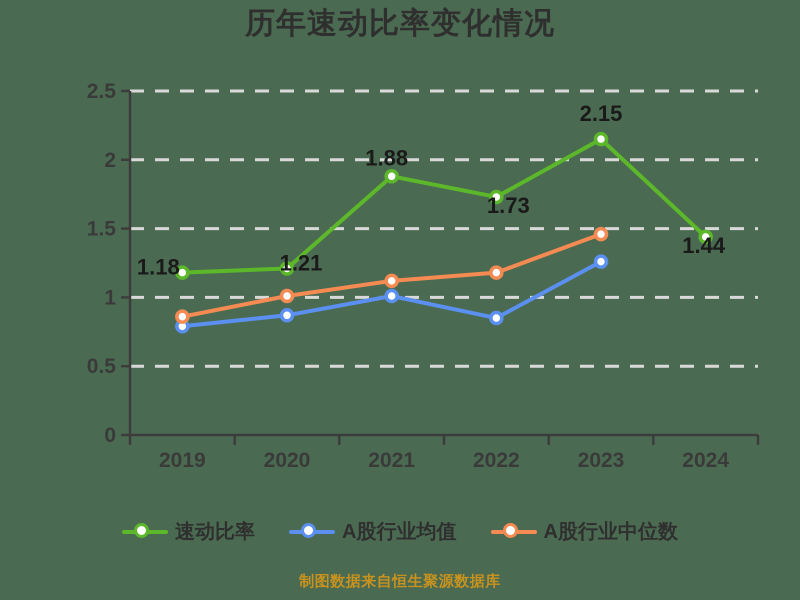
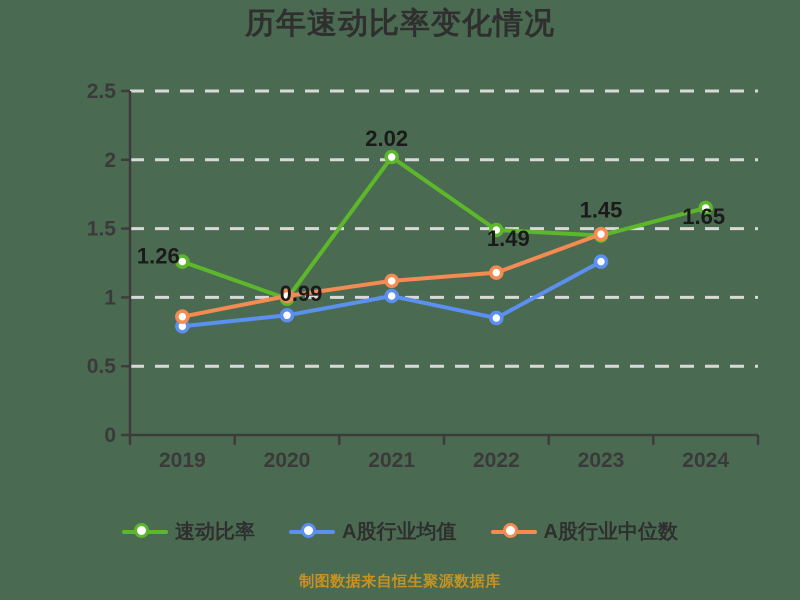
速动比率/2019: 1.18 -> 1.26
速动比率/2020: 1.21 -> 0.99
速动比率/2021: 1.88 -> 2.02
速动比率/2022: 1.73 -> 1.49
速动比率/2023: 2.15 -> 1.45
速动比率/2024: 1.44 -> 1.65
